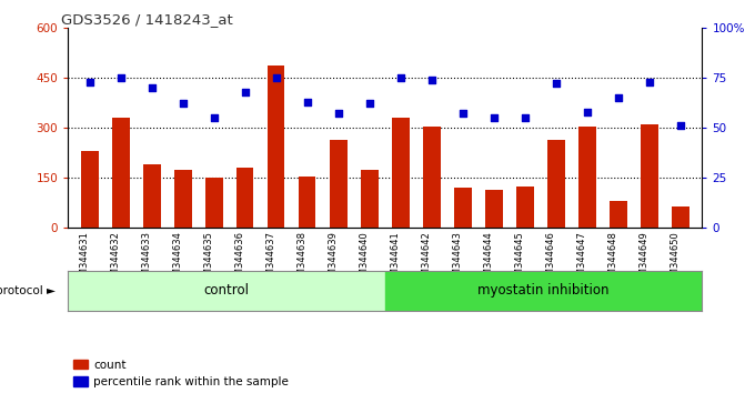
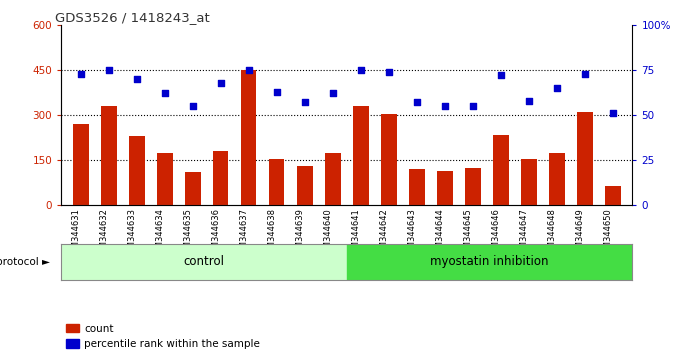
count/GSM344631: 230 -> 270
count/GSM344633: 190 -> 230
count/GSM344635: 150 -> 110
count/GSM344637: 485 -> 450
count/GSM344639: 265 -> 130
count/GSM344646: 265 -> 235
count/GSM344647: 305 -> 155
count/GSM344648: 80 -> 175
